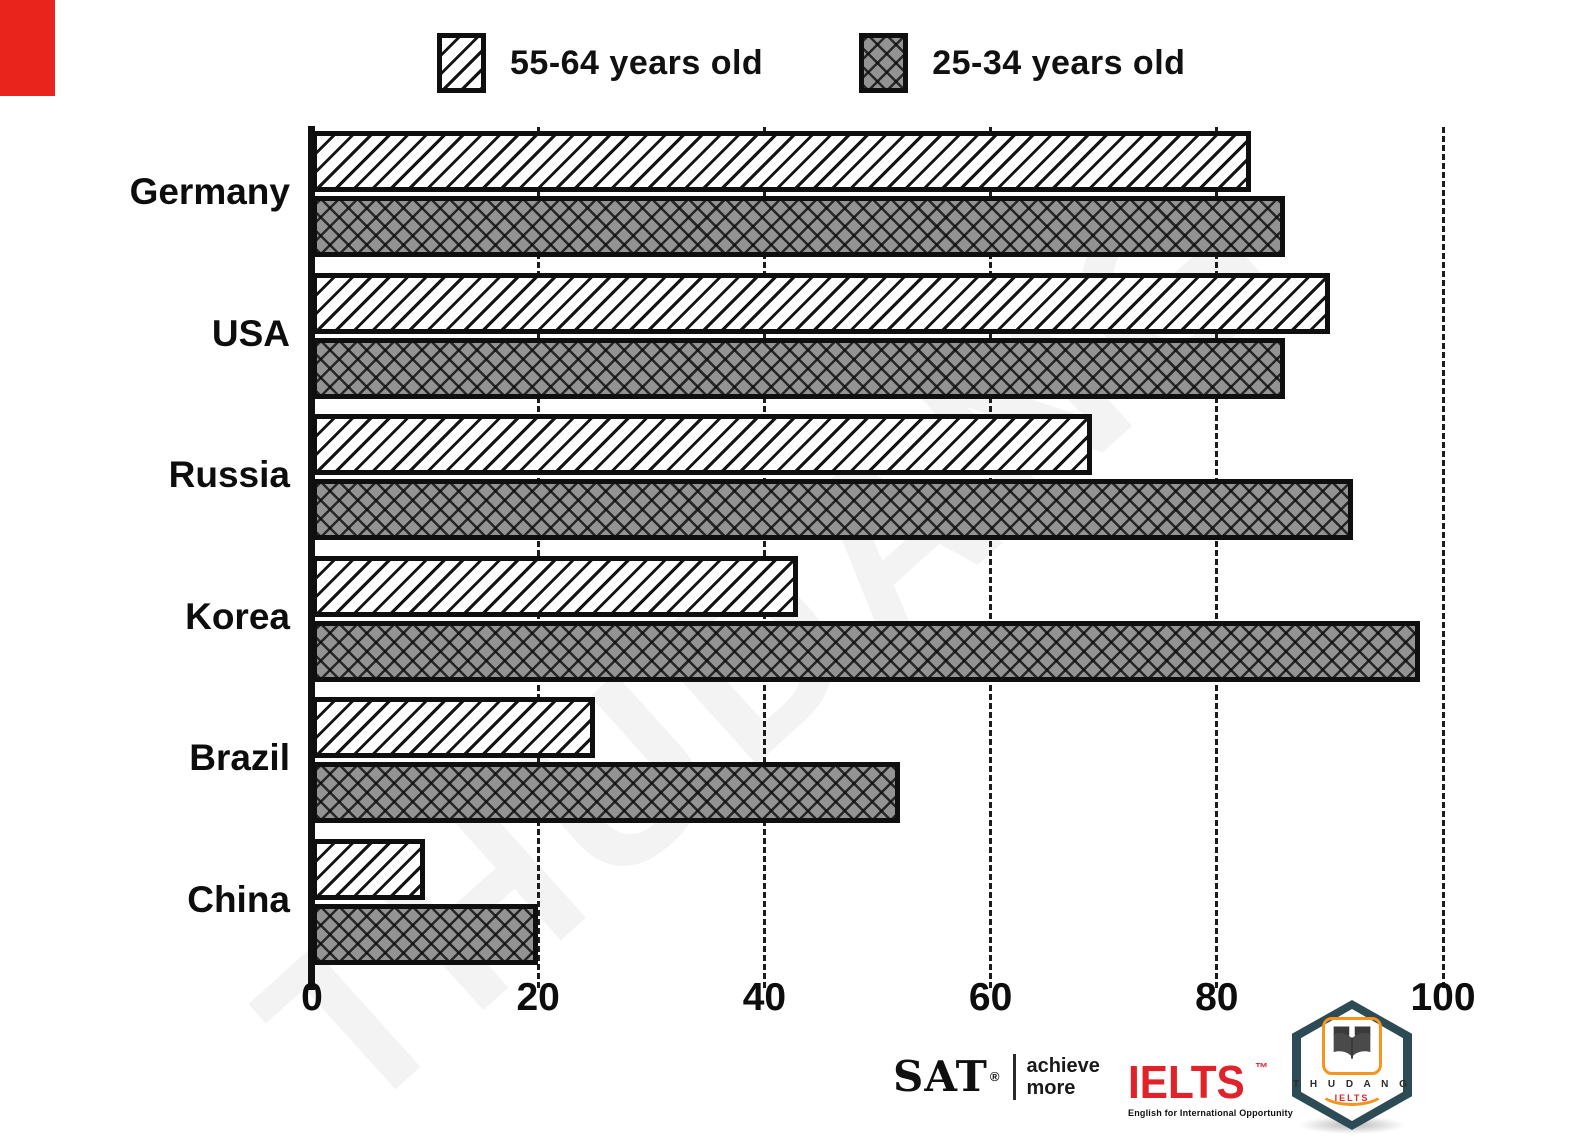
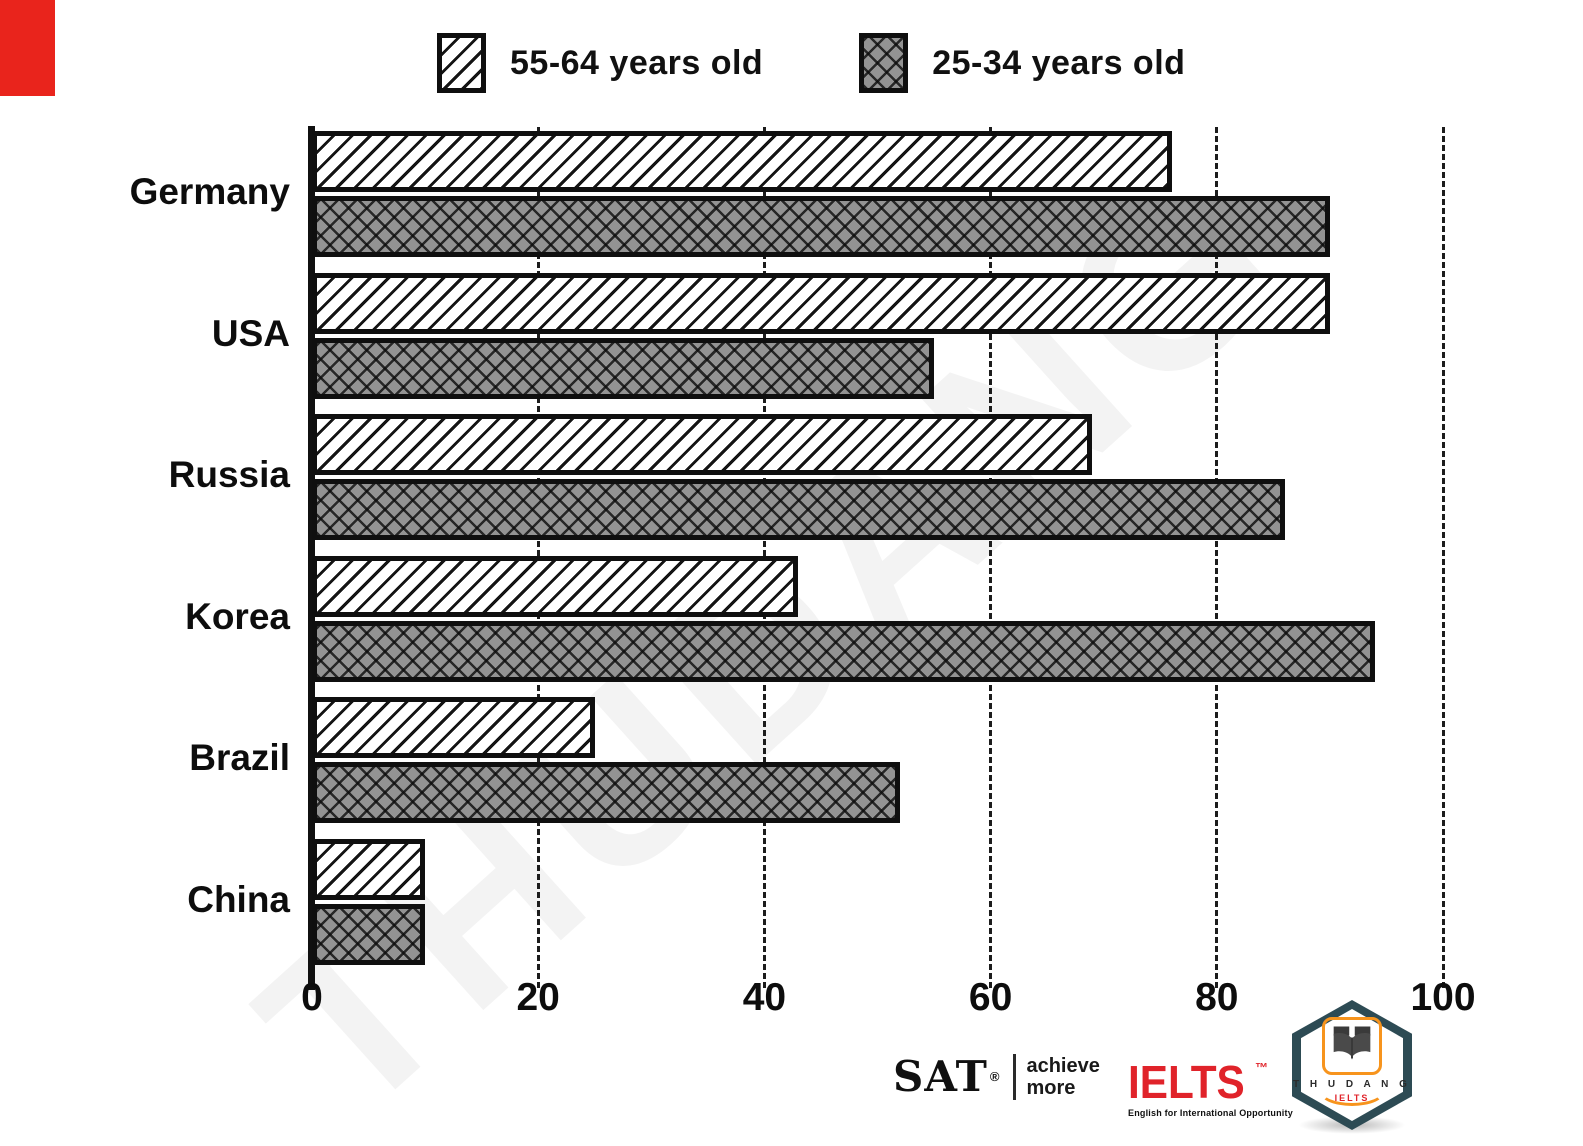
55-64 years old/Germany: 83 -> 76
25-34 years old/Germany: 86 -> 90
25-34 years old/USA: 86 -> 55
25-34 years old/Russia: 92 -> 86
25-34 years old/Korea: 98 -> 94
25-34 years old/China: 20 -> 10
